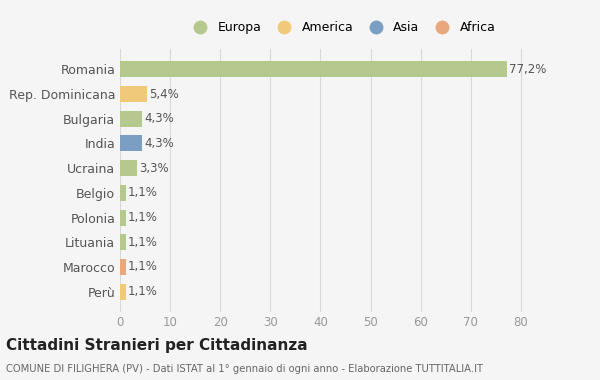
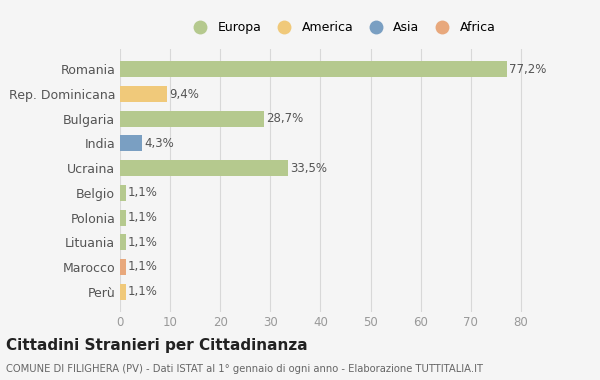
Rep. Dominicana: 5,4% -> 9,4%
Bulgaria: 4,3% -> 28,7%
Ucraina: 3,3% -> 33,5%
